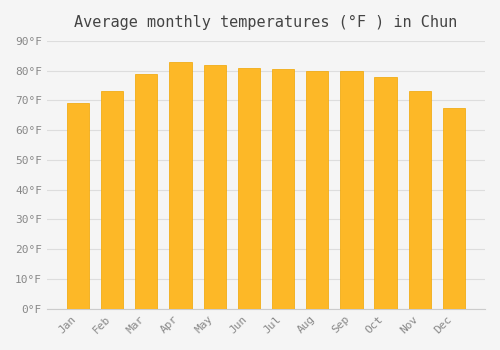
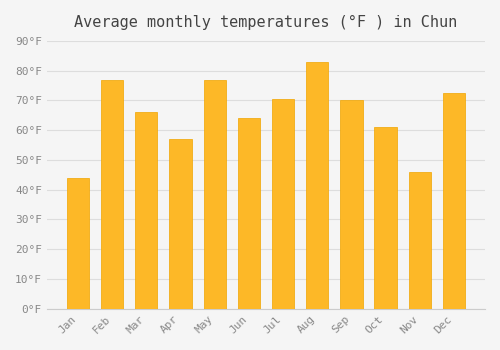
Jan: 69.0°F -> 44.0°F
Feb: 73.0°F -> 77.0°F
Mar: 79.0°F -> 66.0°F
Apr: 83.0°F -> 57.0°F
May: 82.0°F -> 77.0°F
Jun: 81.0°F -> 64.0°F
Jul: 80.5°F -> 70.5°F
Aug: 80.0°F -> 83.0°F
Sep: 80.0°F -> 70.0°F
Oct: 78.0°F -> 61.0°F
Nov: 73.0°F -> 46.0°F
Dec: 67.5°F -> 72.5°F
